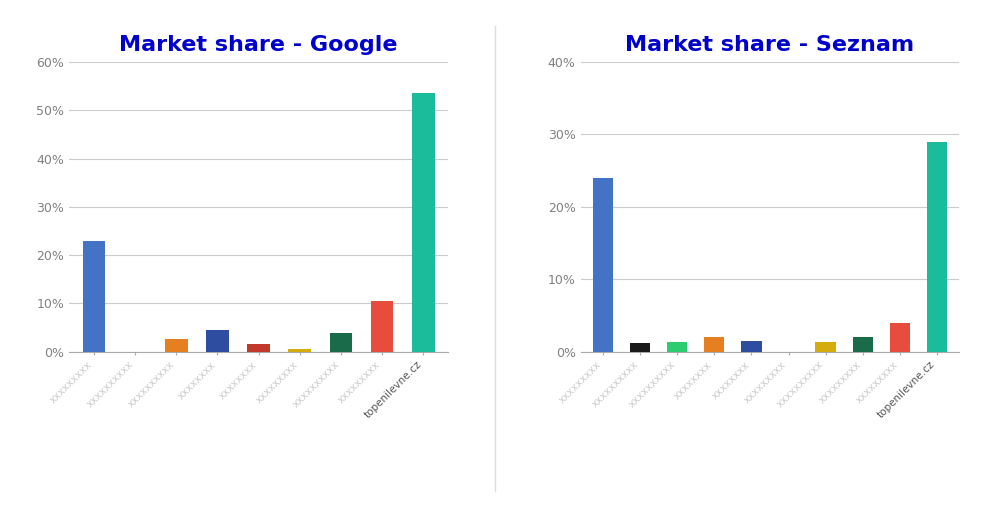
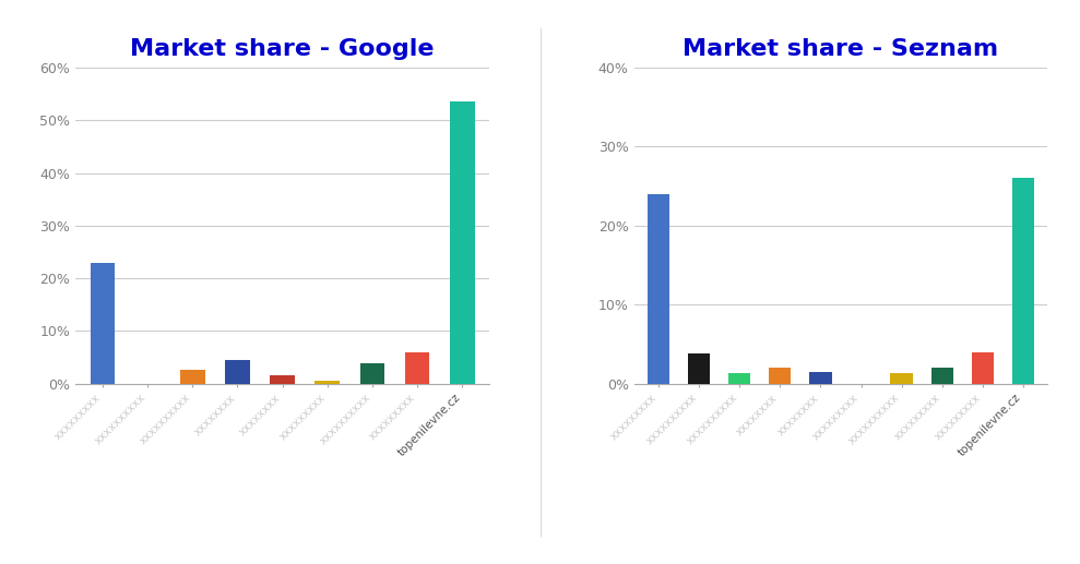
Market share - Google/xxxxxxxxx: 10.4% -> 6.0%
Market share - Seznam/xxxxxxxxxx: 1.2% -> 3.8%
Market share - Seznam/topenilevne.cz: 29.0% -> 26.0%
